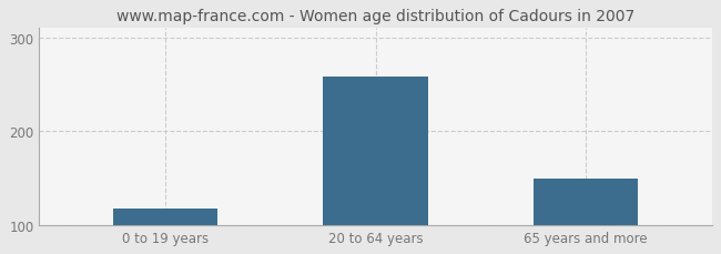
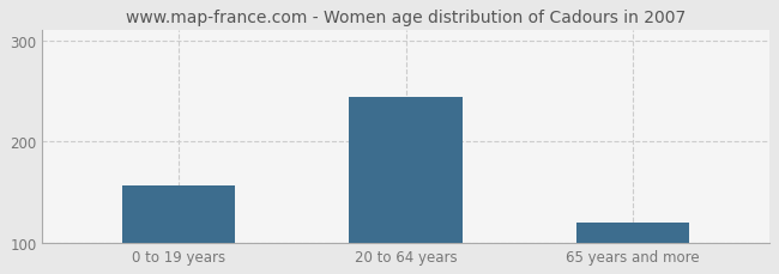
0 to 19 years: 117 -> 156
20 to 64 years: 258 -> 244
65 years and more: 150 -> 120
